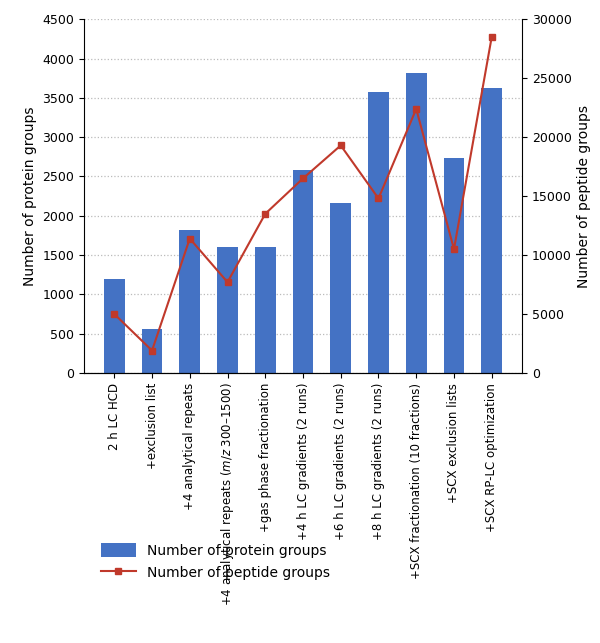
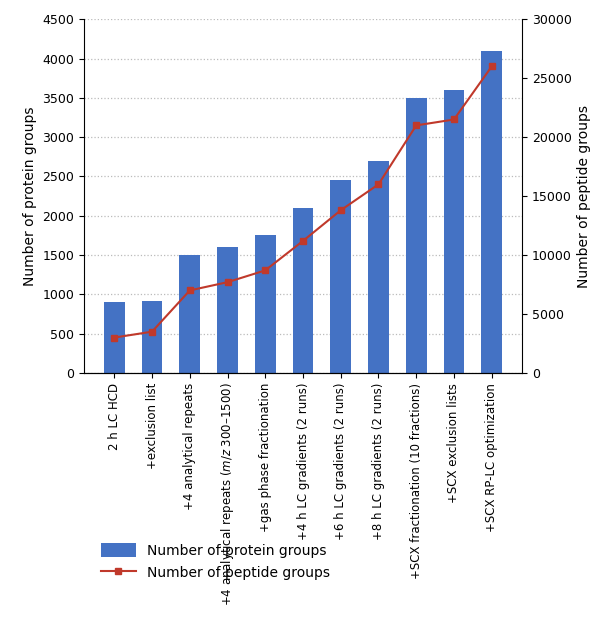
Number of protein groups/2 h LC HCD: 1200 -> 900
Number of peptide groups/2 h LC HCD: 5000 -> 3000
Number of protein groups/+exclusion list: 560 -> 920
Number of peptide groups/+exclusion list: 1900 -> 3500
Number of protein groups/+4 analytical repeats: 1820 -> 1500
Number of peptide groups/+4 analytical repeats: 11400 -> 7000
Number of protein groups/+gas phase fractionation: 1600 -> 1750
Number of peptide groups/+gas phase fractionation: 13500 -> 8700
Number of protein groups/+4 h LC gradients (2 runs): 2580 -> 2100
Number of peptide groups/+4 h LC gradients (2 runs): 16500 -> 11200
Number of protein groups/+6 h LC gradients (2 runs): 2160 -> 2450
Number of peptide groups/+6 h LC gradients (2 runs): 19300 -> 13800
Number of protein groups/+8 h LC gradients (2 runs): 3580 -> 2700
Number of peptide groups/+8 h LC gradients (2 runs): 14800 -> 16000
Number of protein groups/+SCX fractionation (10 fractions): 3820 -> 3500
Number of peptide groups/+SCX fractionation (10 fractions): 22400 -> 21000
Number of protein groups/+SCX exclusion lists: 2740 -> 3600
Number of peptide groups/+SCX exclusion lists: 10500 -> 21500
Number of protein groups/+SCX RP-LC optimization: 3620 -> 4100
Number of peptide groups/+SCX RP-LC optimization: 28500 -> 26000
